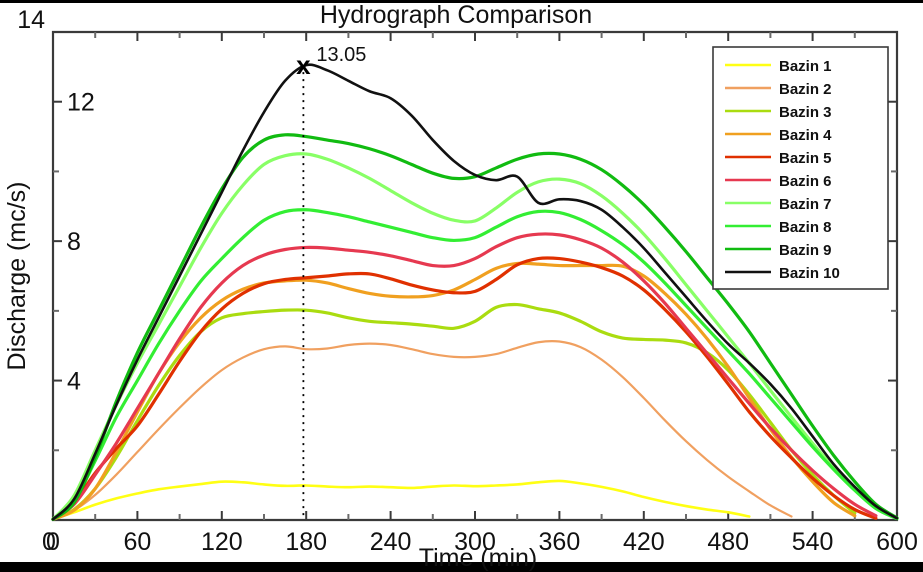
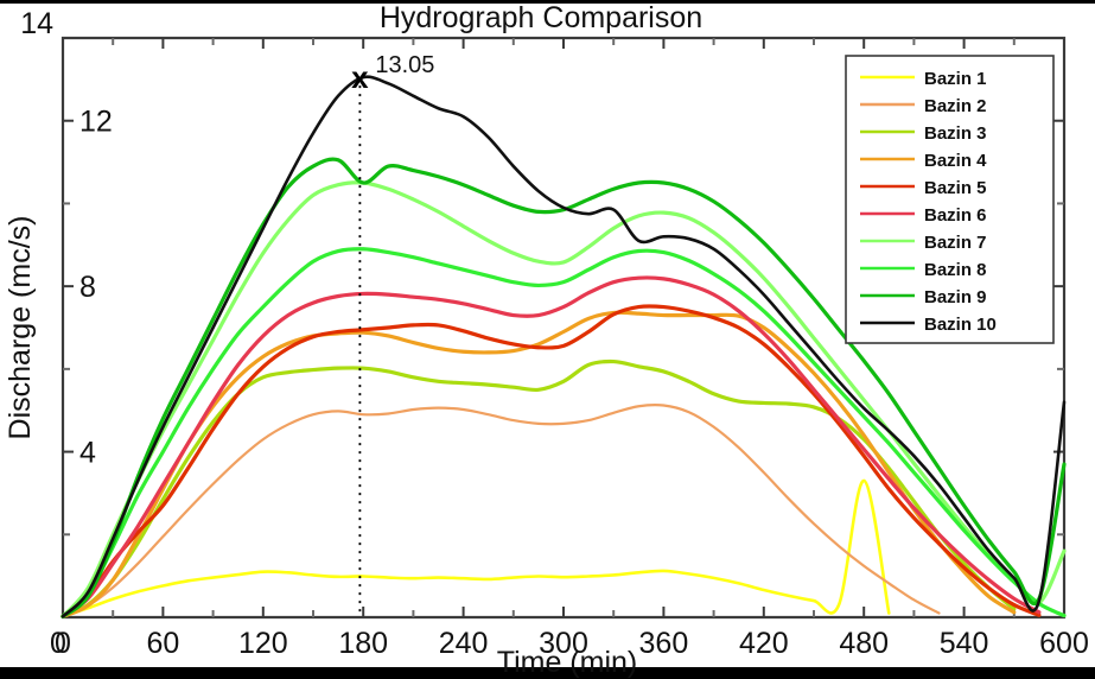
Bazin 9/180: 11.0 -> 10.5
Bazin 1/480: 0.2 -> 3.3
Bazin 7/600: 0.1 -> 1.6
Bazin 9/600: 0.1 -> 3.7
Bazin 10/600: 0.1 -> 5.2
